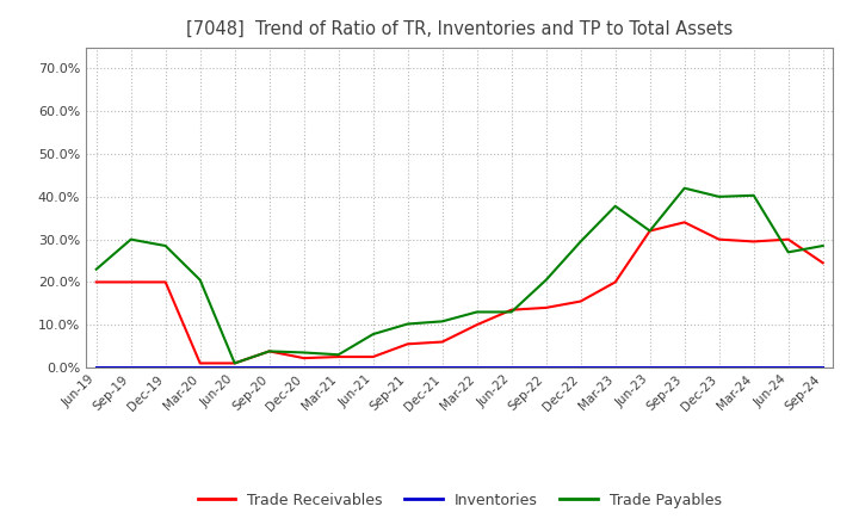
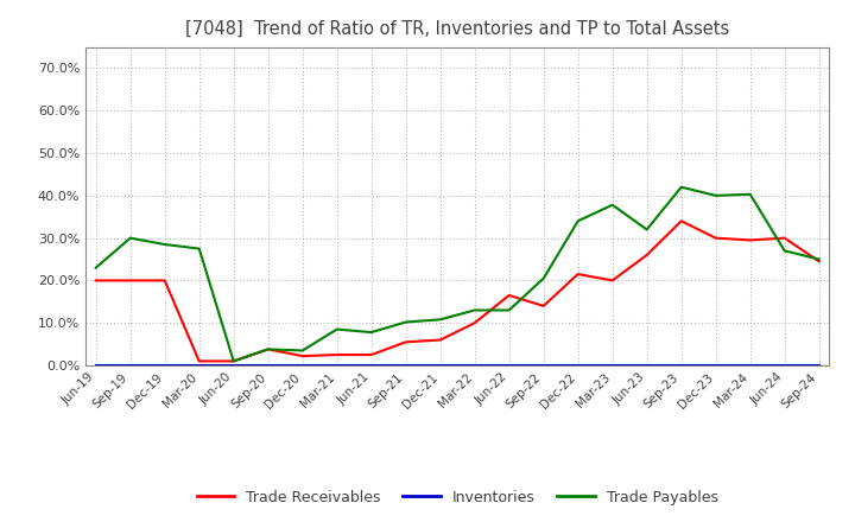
Trade Payables/Mar-20: 20.5% -> 27.5%
Trade Payables/Mar-21: 3.0% -> 8.5%
Trade Receivables/Jun-22: 13.5% -> 16.5%
Trade Receivables/Dec-22: 15.5% -> 21.5%
Trade Payables/Dec-22: 29.5% -> 34.0%
Trade Receivables/Jun-23: 32.0% -> 26.0%
Trade Payables/Sep-24: 28.5% -> 25.0%
